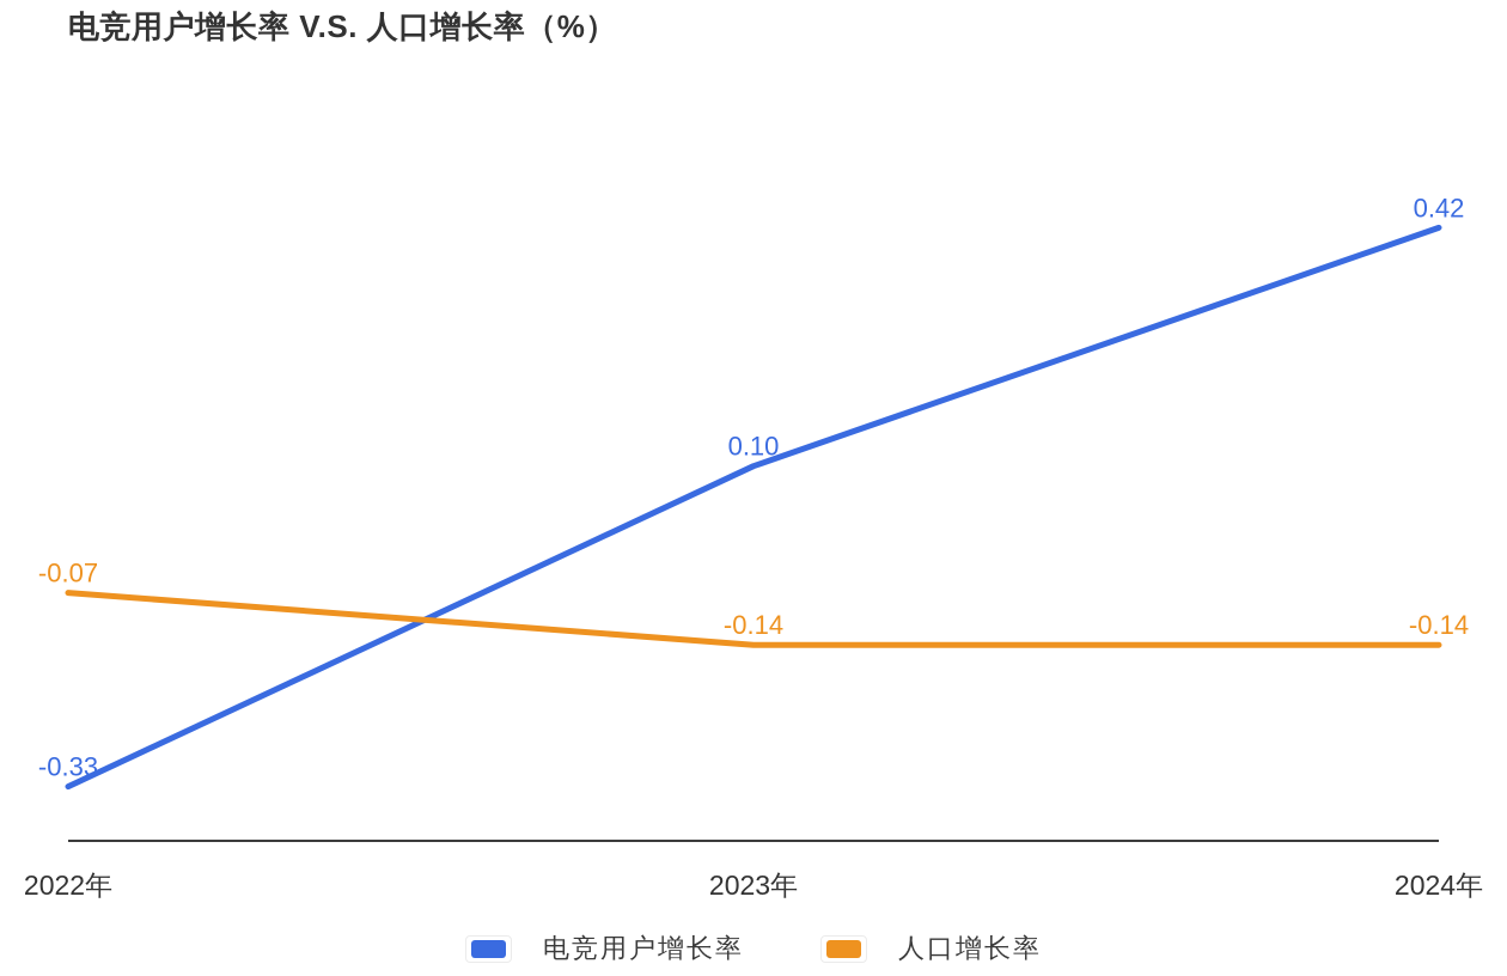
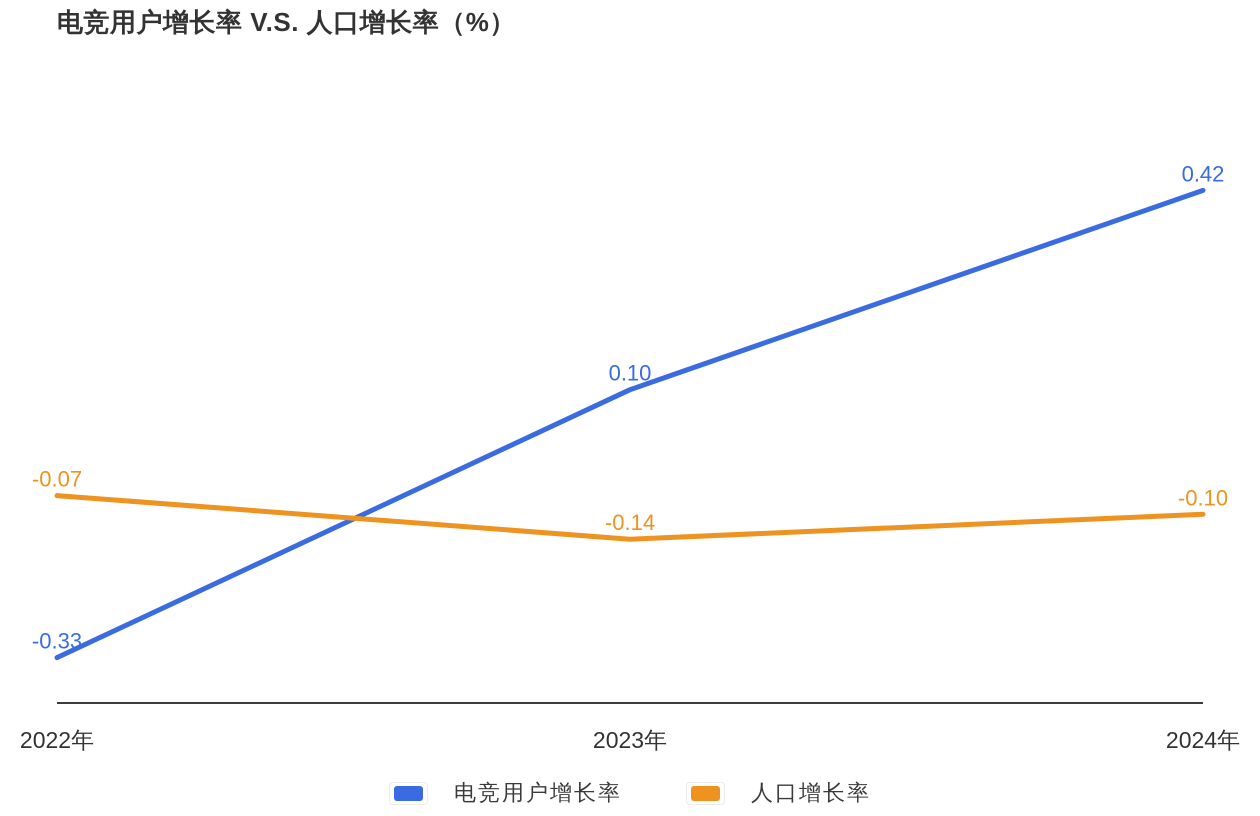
人口增长率/2024年: -0.14 -> -0.10
